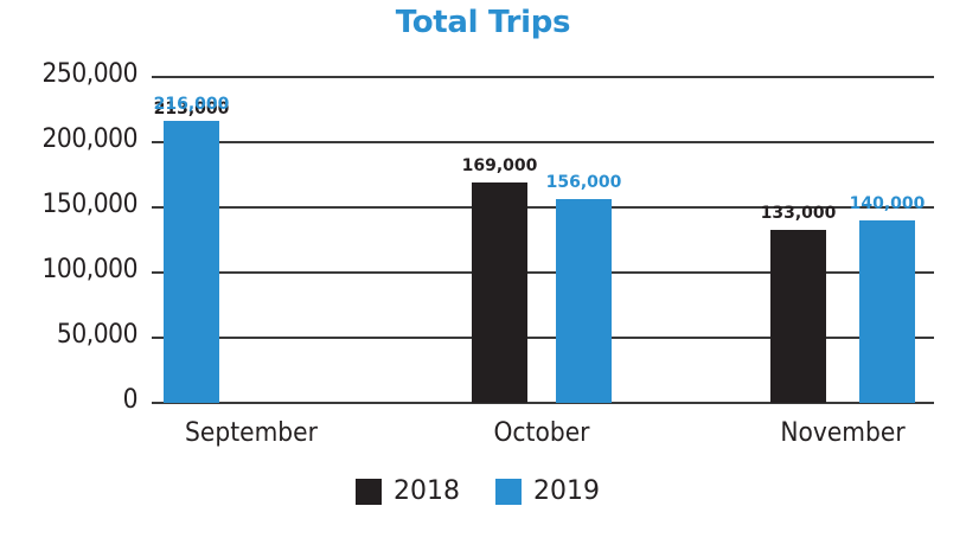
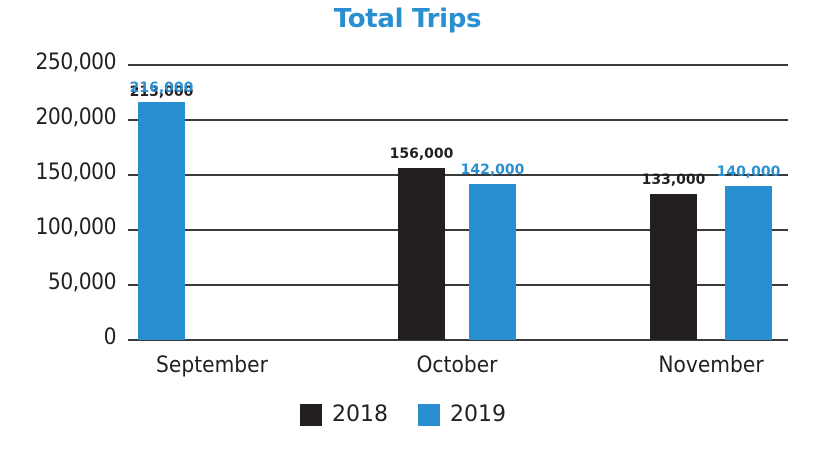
2018/October: 169,000 -> 156,000
2019/October: 156,000 -> 142,000
